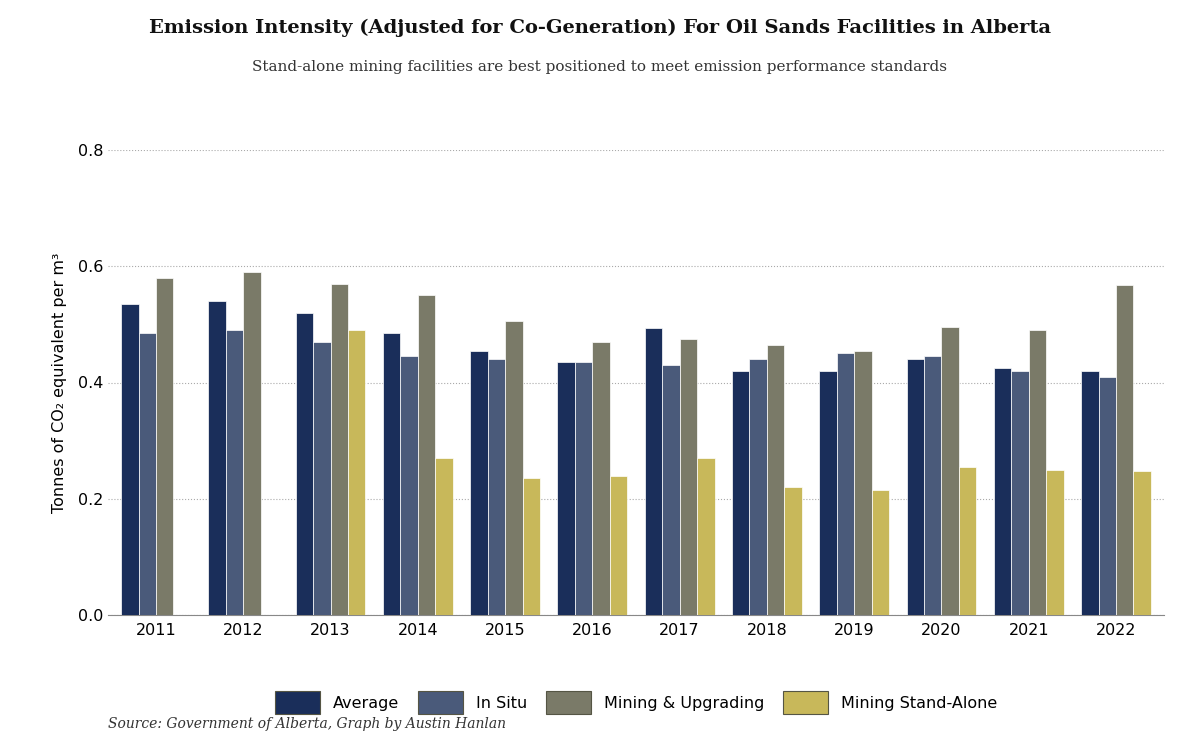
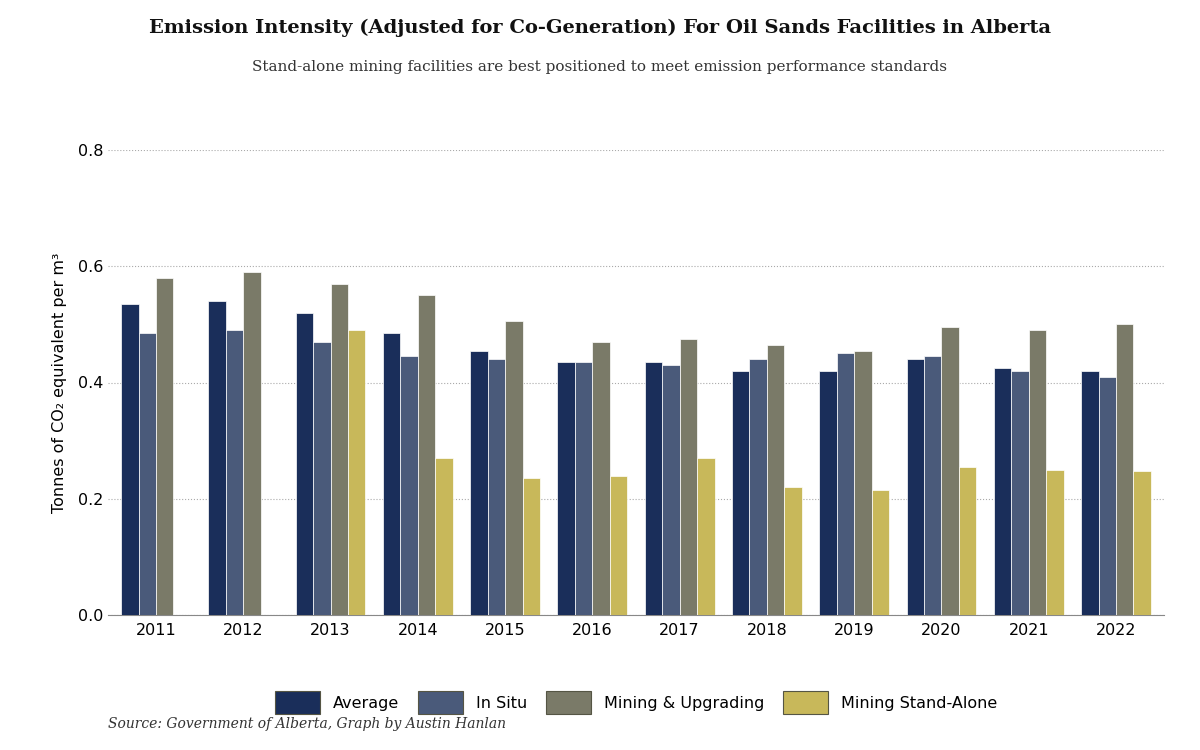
Average/2017: 0.494 -> 0.435
Mining & Upgrading/2022: 0.568 -> 0.500
